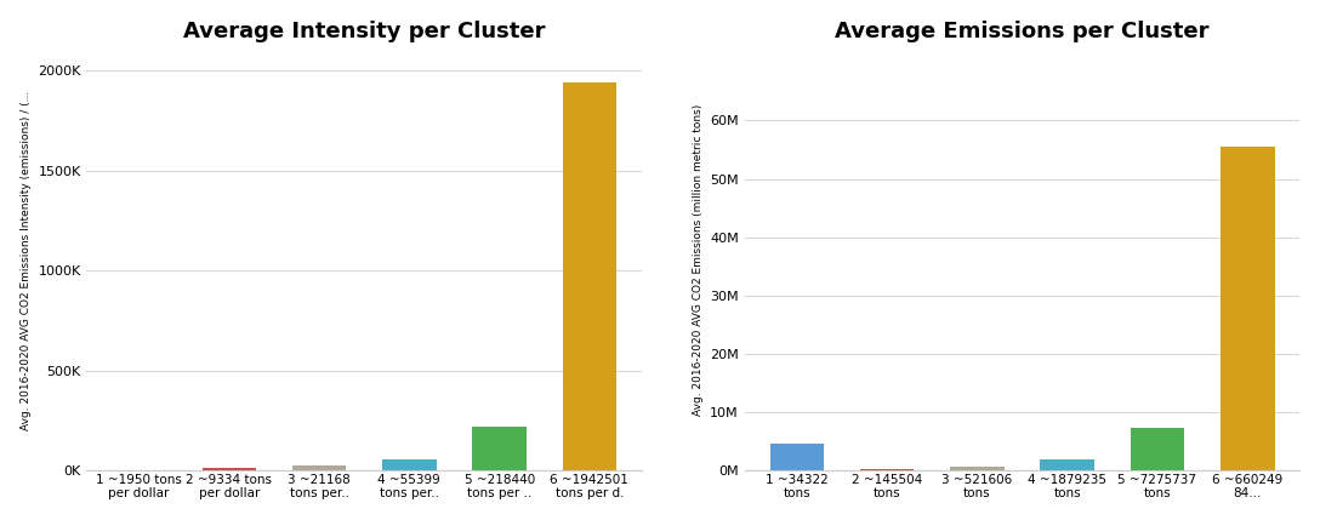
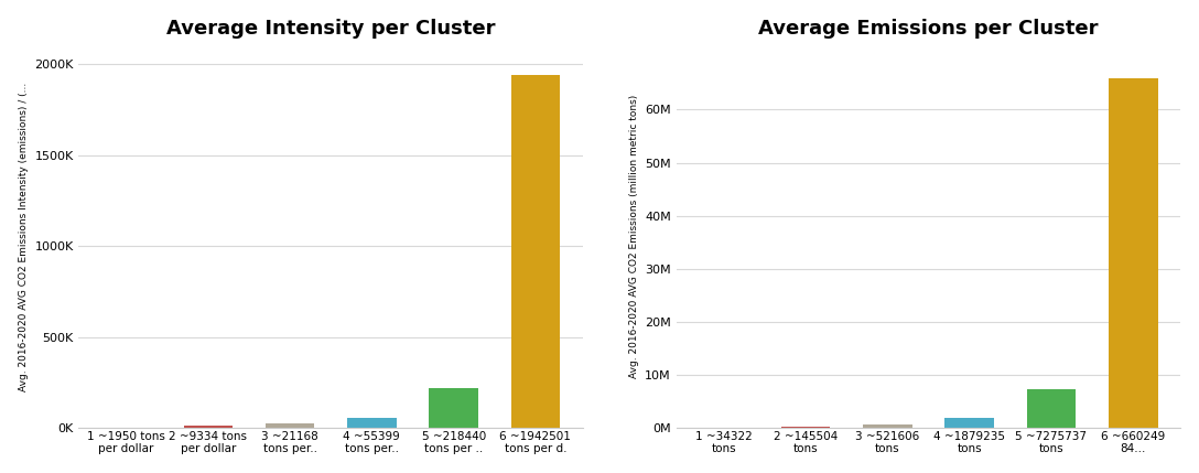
Average Emissions per Cluster/1 ~34322 tons: 4.5M -> 0.0M
Average Emissions per Cluster/6 ~660249 84...: 55.5M -> 66.0M
